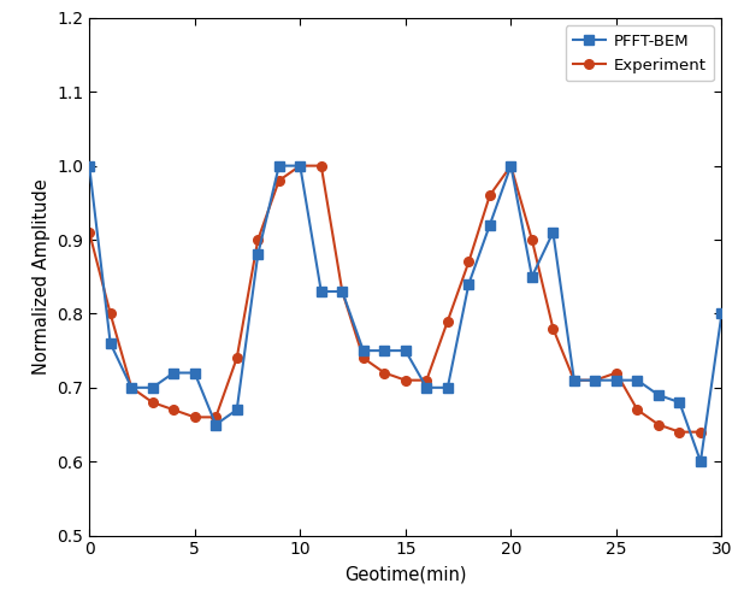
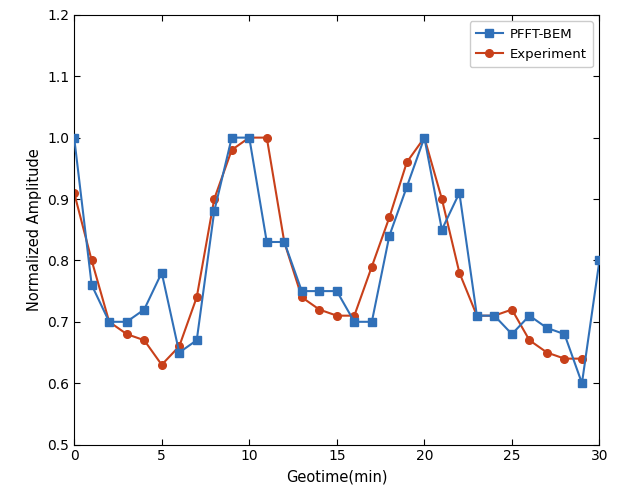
PFFT-BEM/5: 0.72 -> 0.78
Experiment/5: 0.66 -> 0.63
PFFT-BEM/25: 0.71 -> 0.68
